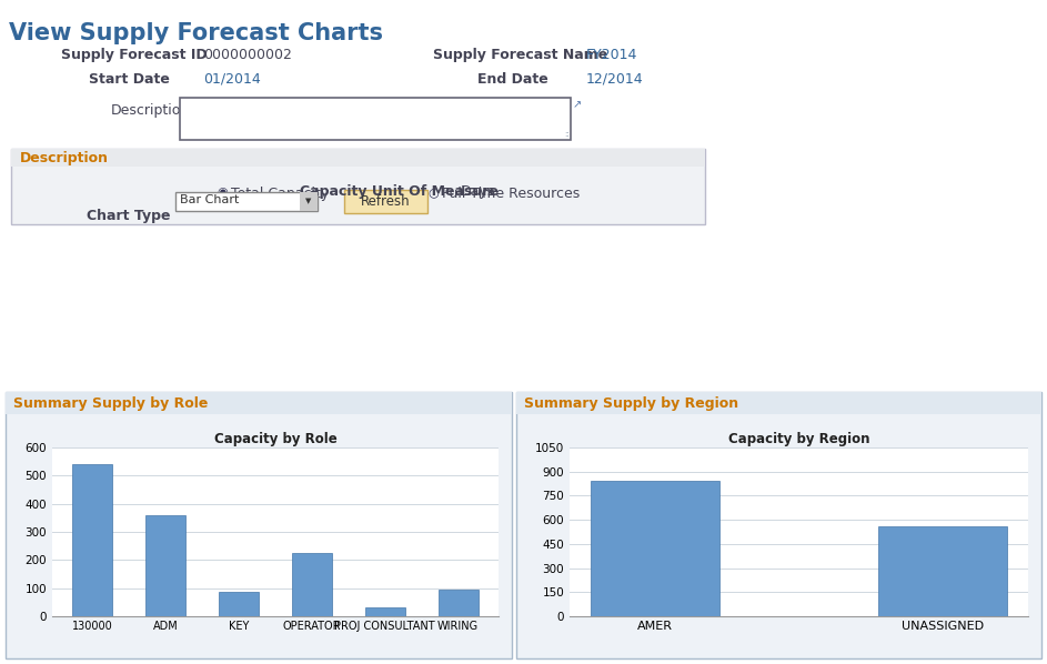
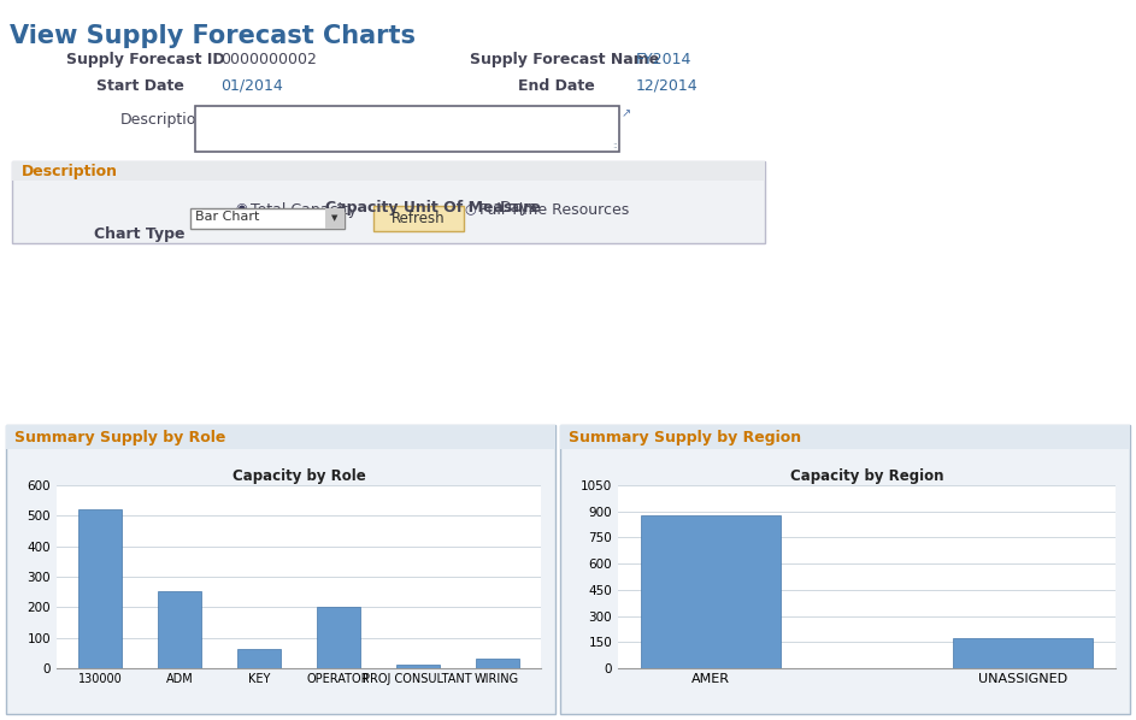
Capacity by Role/130000: 540 -> 520
Capacity by Role/ADM: 360 -> 252
Capacity by Role/KEY: 85 -> 62
Capacity by Role/OPERATOR: 225 -> 200
Capacity by Role/PROJ CONSULTANT: 30 -> 10
Capacity by Role/WIRING: 95 -> 32
Capacity by Region/AMER: 840 -> 880
Capacity by Region/UNASSIGNED: 560 -> 170
